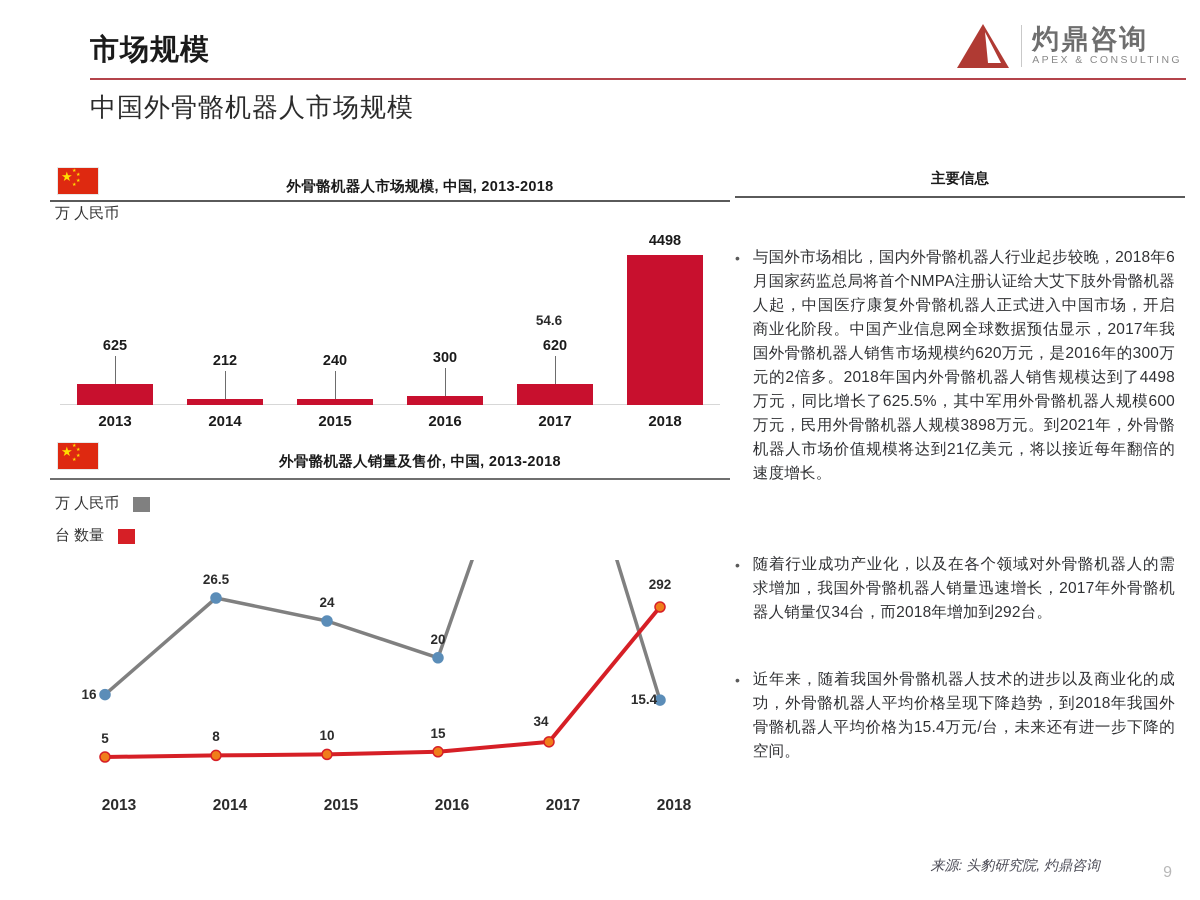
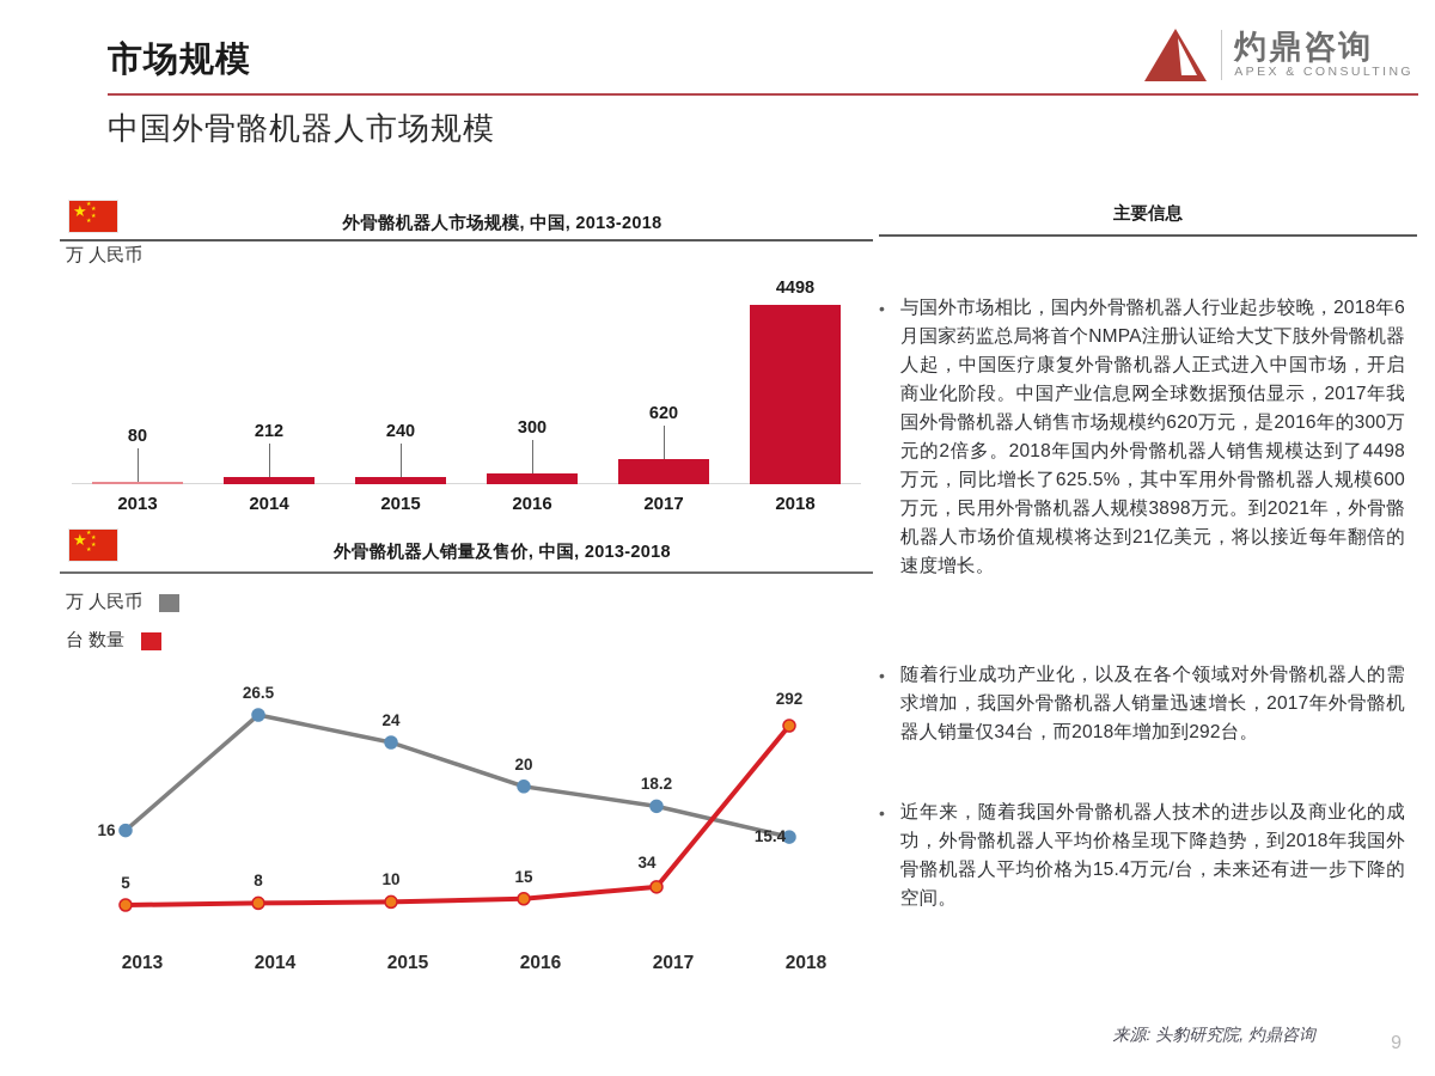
外骨骼机器人市场规模, 中国, 2013-2018/2013: 625 -> 80
外骨骼机器人销量及售价, 中国, 2013-2018/万 人民币/2017: 54.6 -> 18.2
